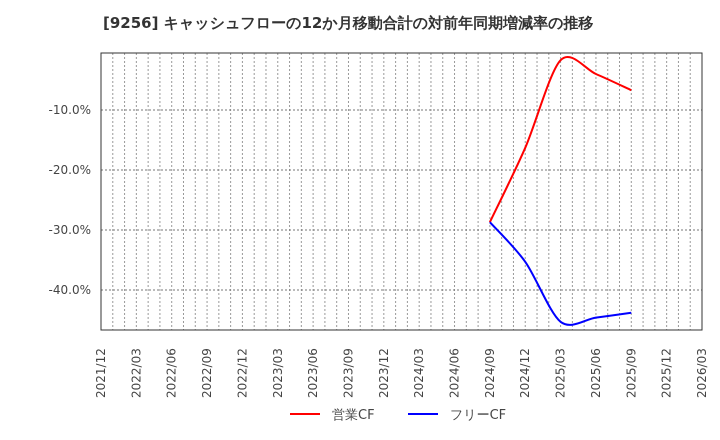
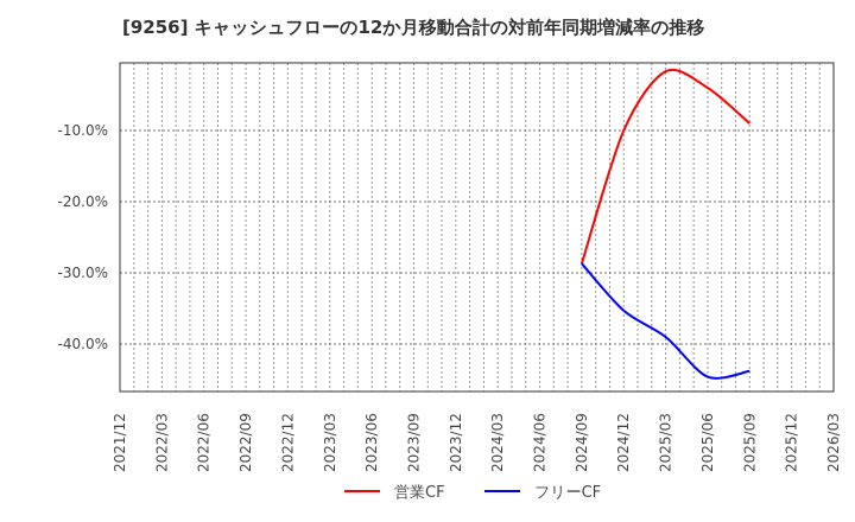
営業CF/2024/12: -16% -> -10%
フリーCF/2025/03: -45% -> -39%
営業CF/2025/09: -7% -> -9%
